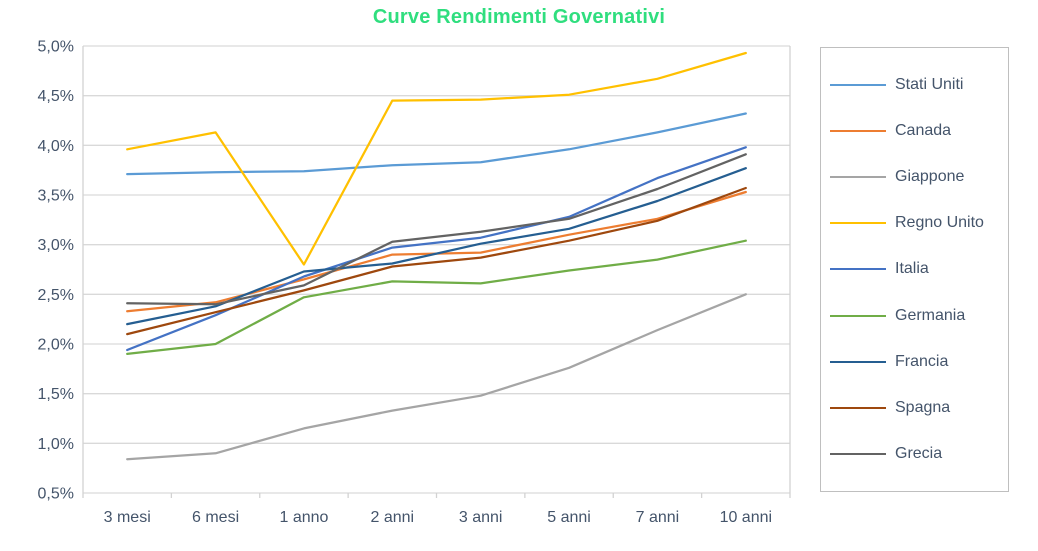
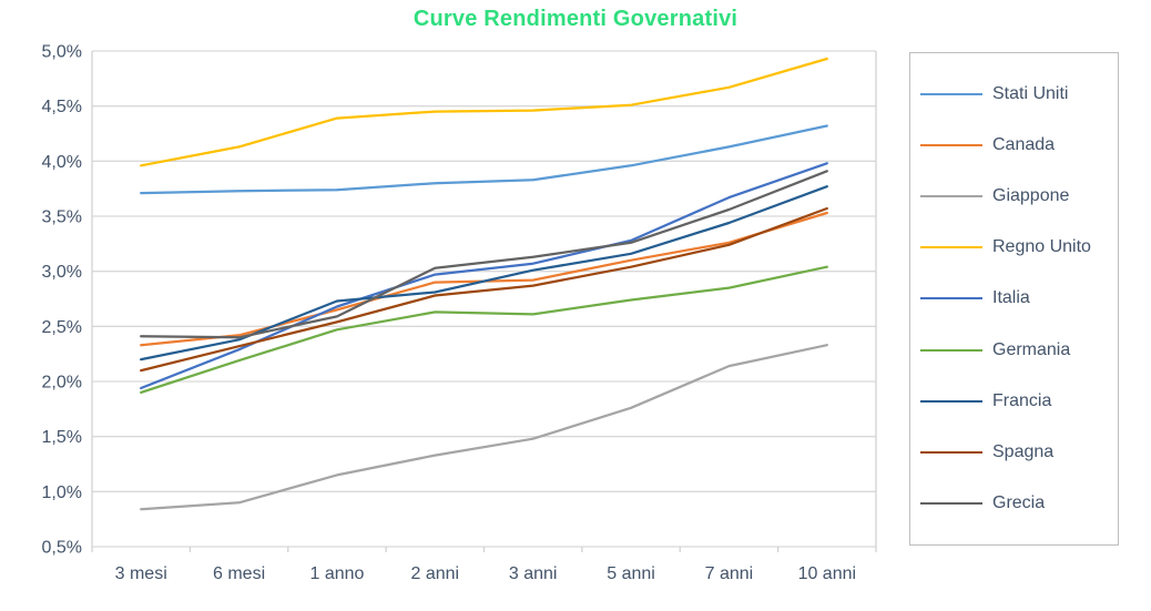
Germania/6 mesi: 2,0% -> 2,2%
Regno Unito/1 anno: 2,8% -> 4,4%
Giappone/10 anni: 2,5% -> 2,3%
